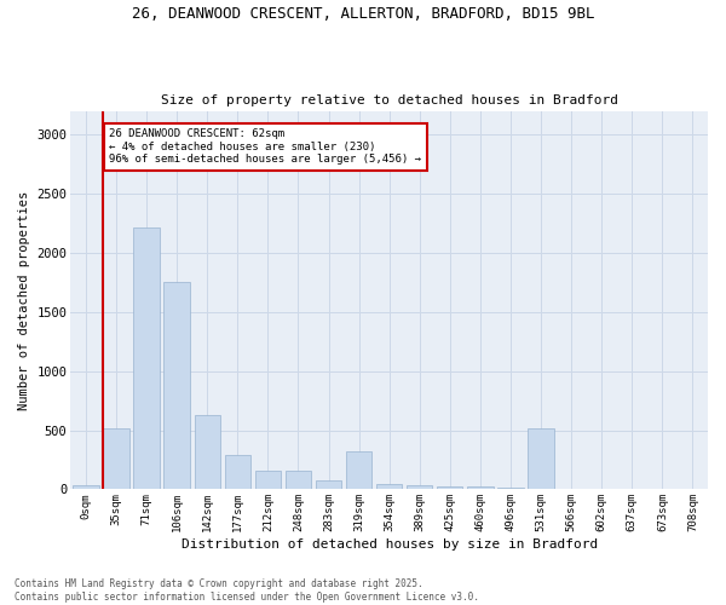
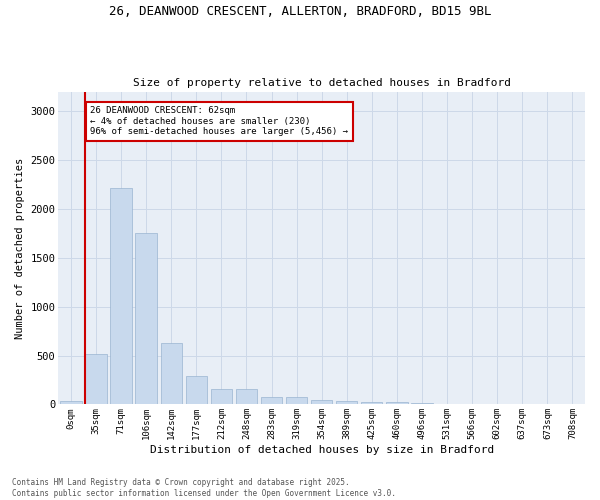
319sqm: 320 -> 80
531sqm: 520 -> 0
